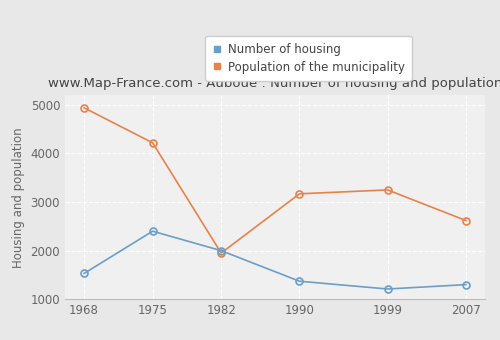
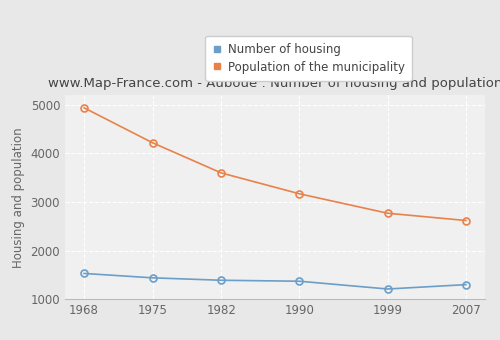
Number of housing/1975: 2400 -> 1440
Number of housing/1982: 2000 -> 1390
Population of the municipality/1982: 1950 -> 3600
Population of the municipality/1999: 3250 -> 2770
